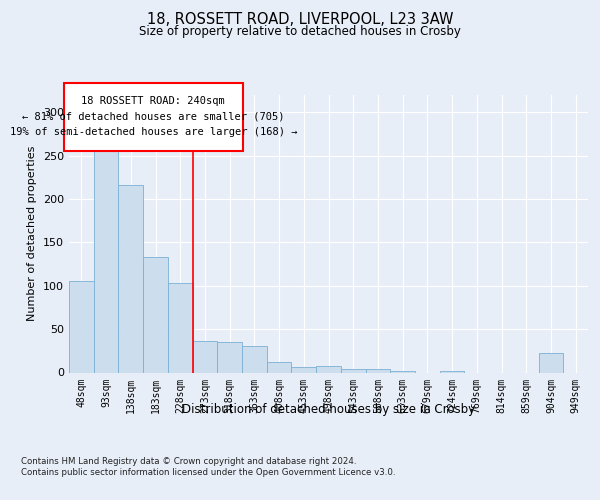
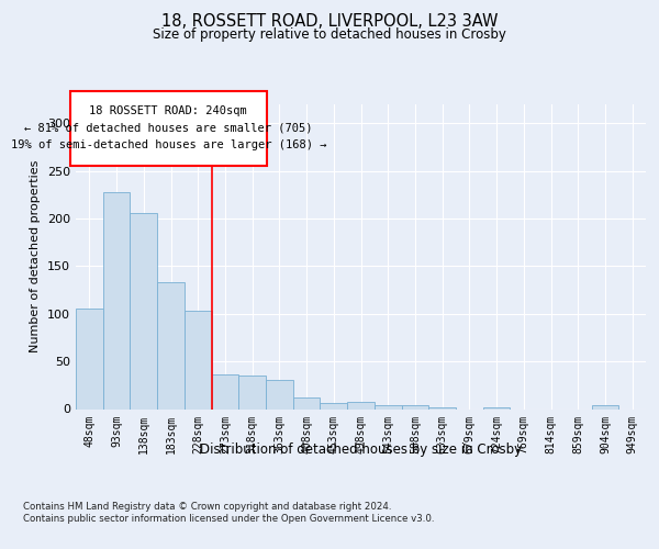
93sqm: 256 -> 228
138sqm: 216 -> 206
904sqm: 22 -> 4
